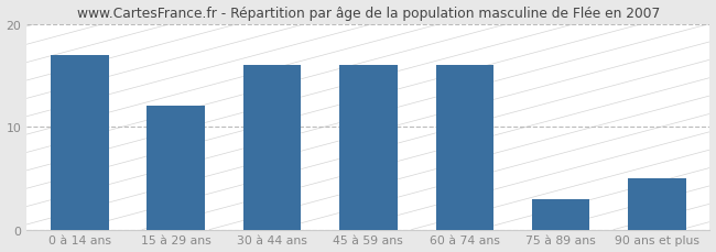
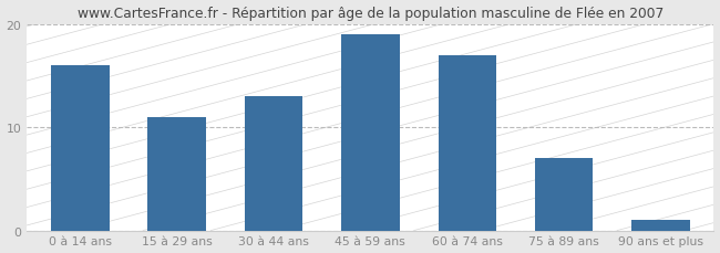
0 à 14 ans: 17 -> 16
15 à 29 ans: 12 -> 11
30 à 44 ans: 16 -> 13
45 à 59 ans: 16 -> 19
60 à 74 ans: 16 -> 17
75 à 89 ans: 3 -> 7
90 ans et plus: 5 -> 1
